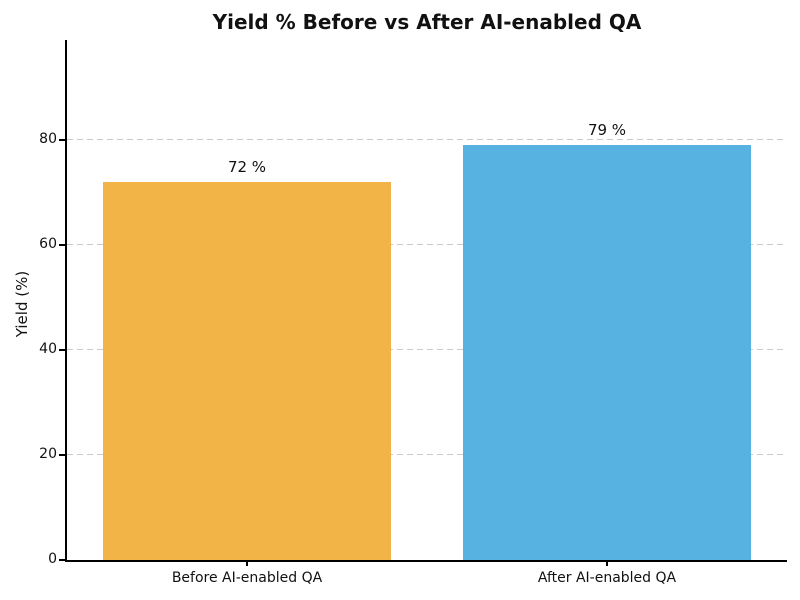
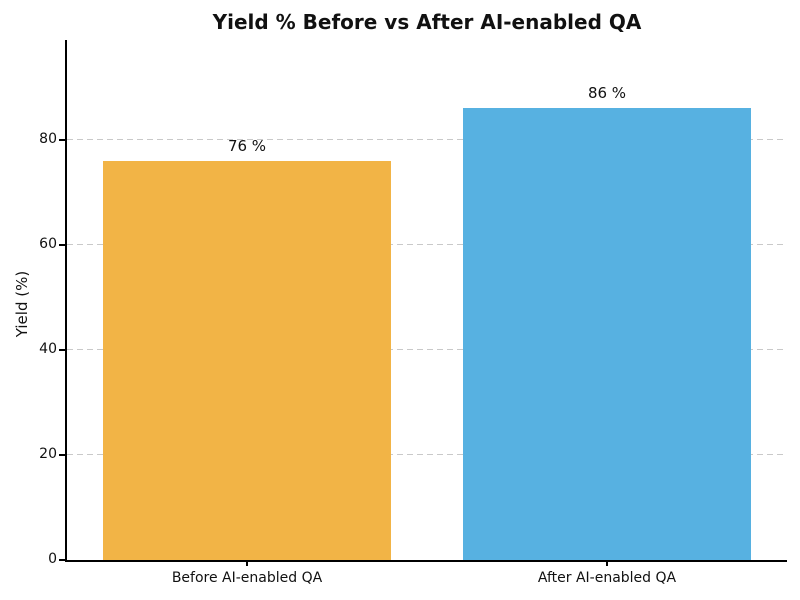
Before AI-enabled QA: 72 -> 76
After AI-enabled QA: 79 -> 86
